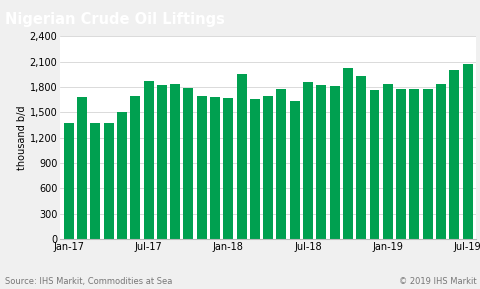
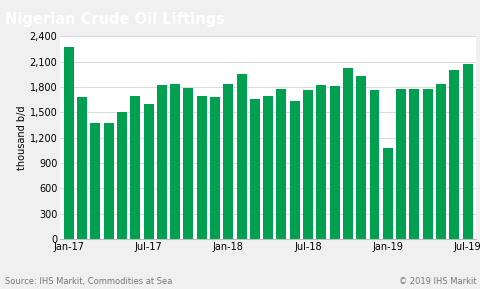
Jan-17: 1,380 -> 2,280
Jul-17: 1,870 -> 1,600
Jan-18: 1,670 -> 1,840
Jul-18: 1,860 -> 1,760
Jan-19: 1,840 -> 1,080
